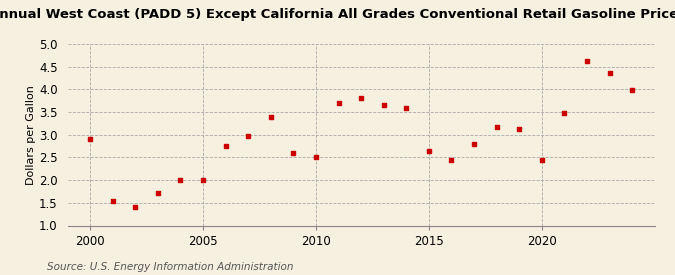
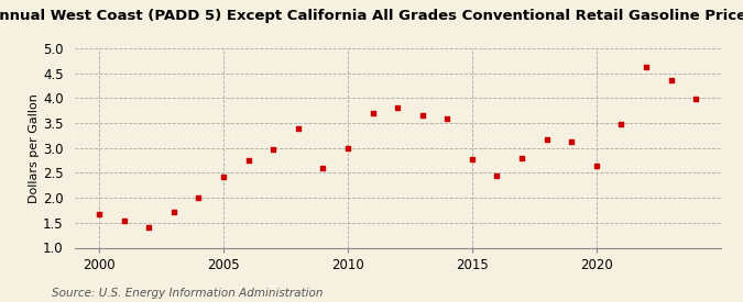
2000: 2.90 -> 1.68
2005: 2.00 -> 2.42
2010: 2.50 -> 3.00
2015: 2.65 -> 2.78
2020: 2.45 -> 2.65
